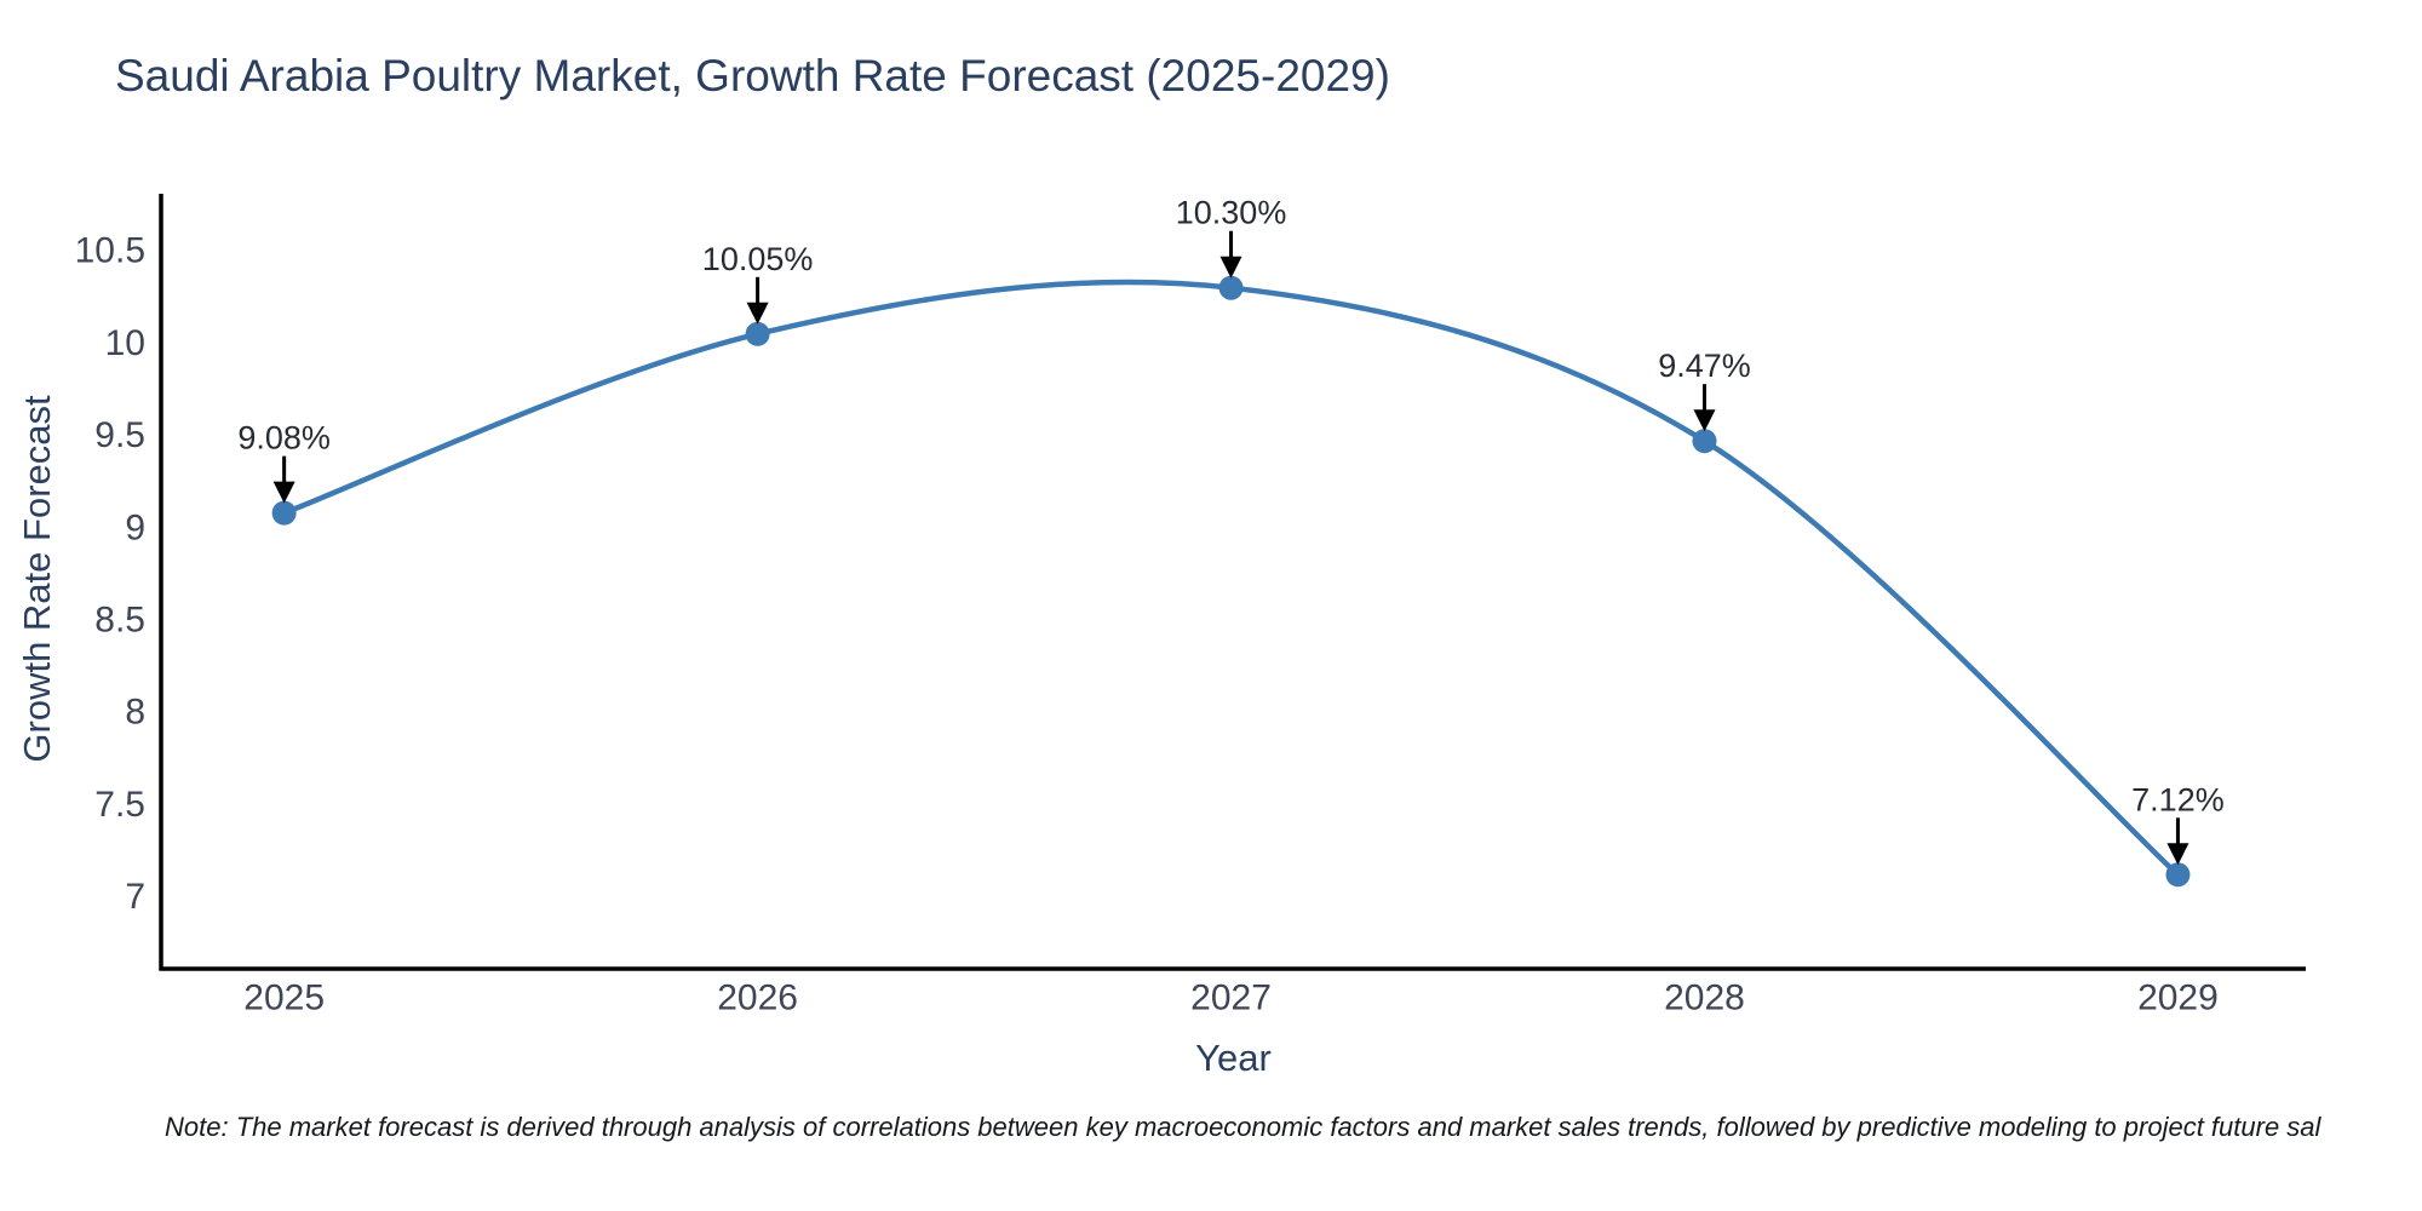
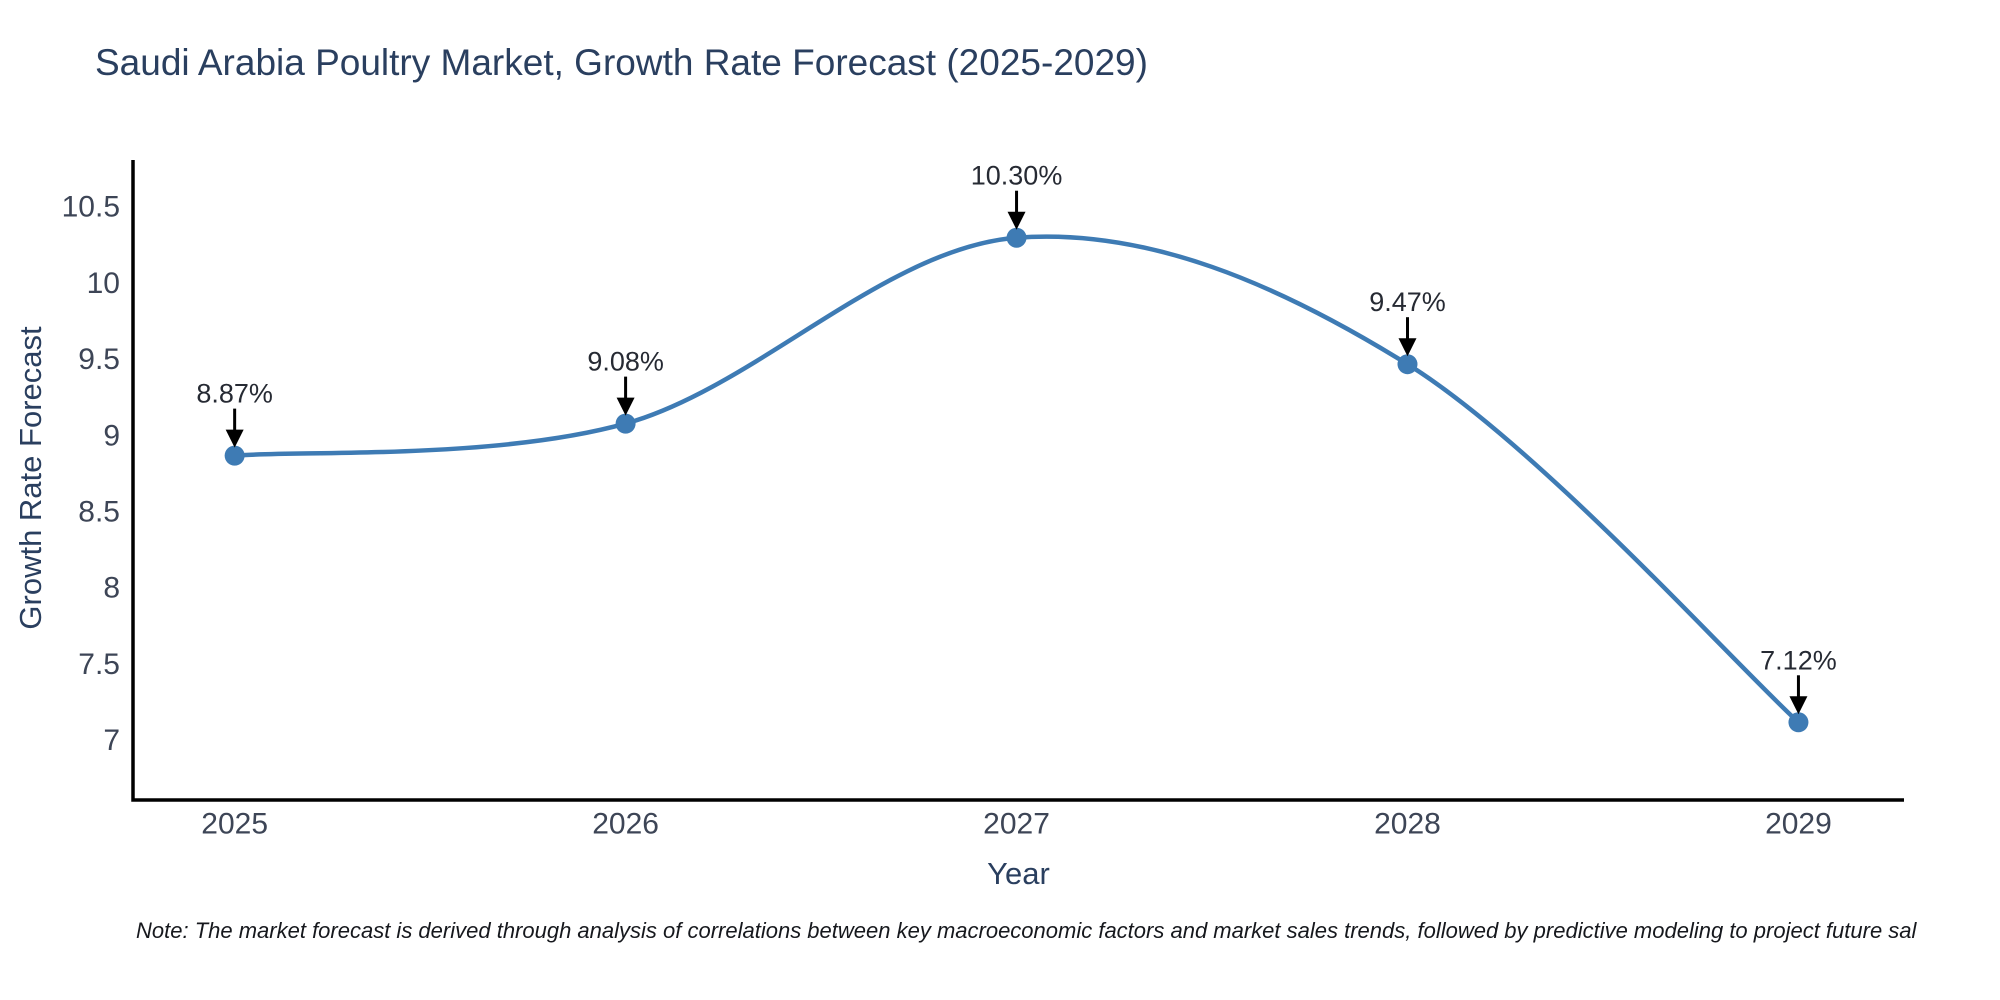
2025: 9.08% -> 8.87%
2026: 10.05% -> 9.08%
